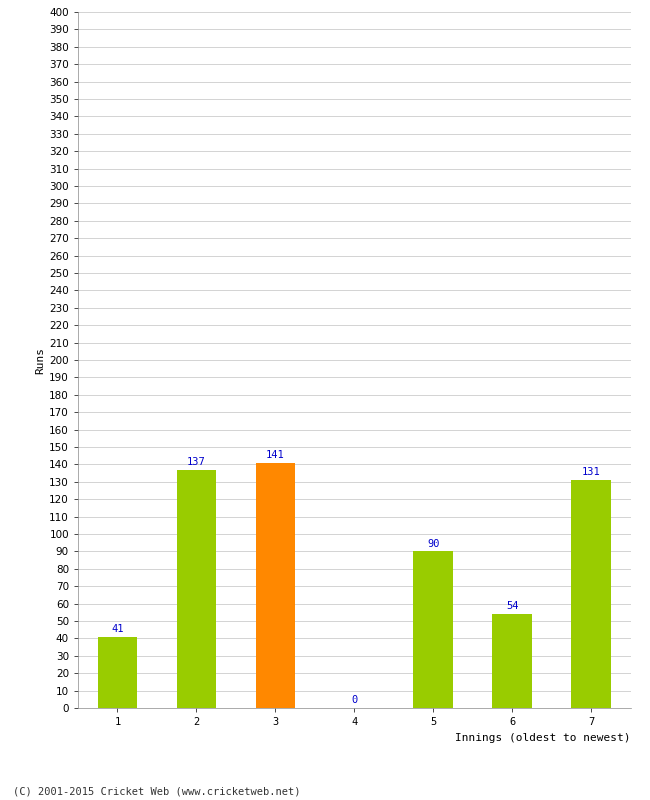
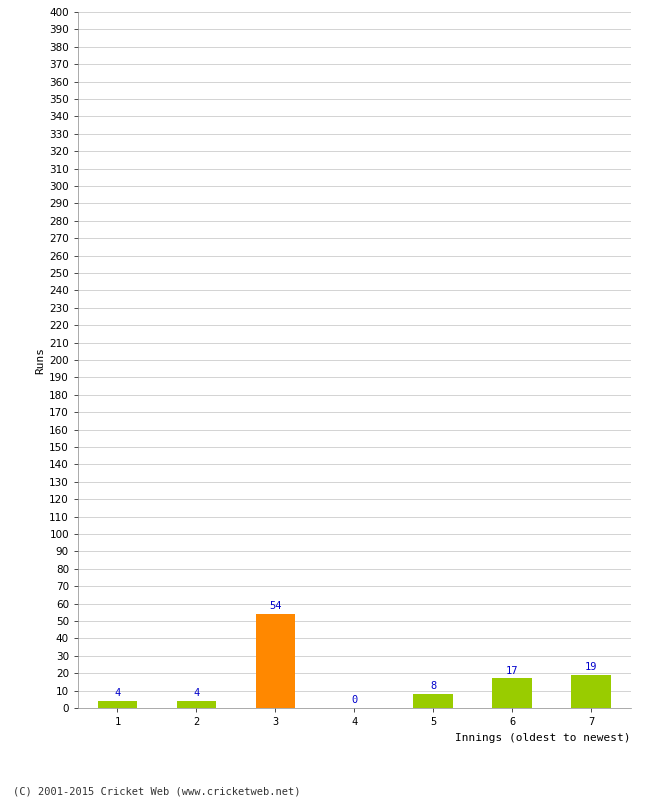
1: 41 -> 4
2: 137 -> 4
3: 141 -> 54
5: 90 -> 8
6: 54 -> 17
7: 131 -> 19
